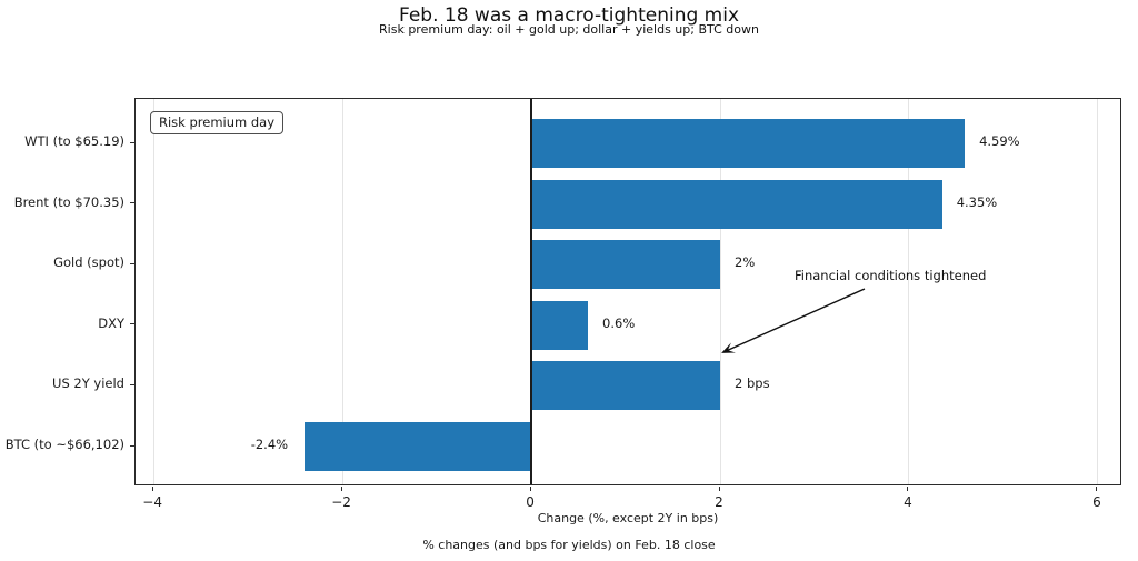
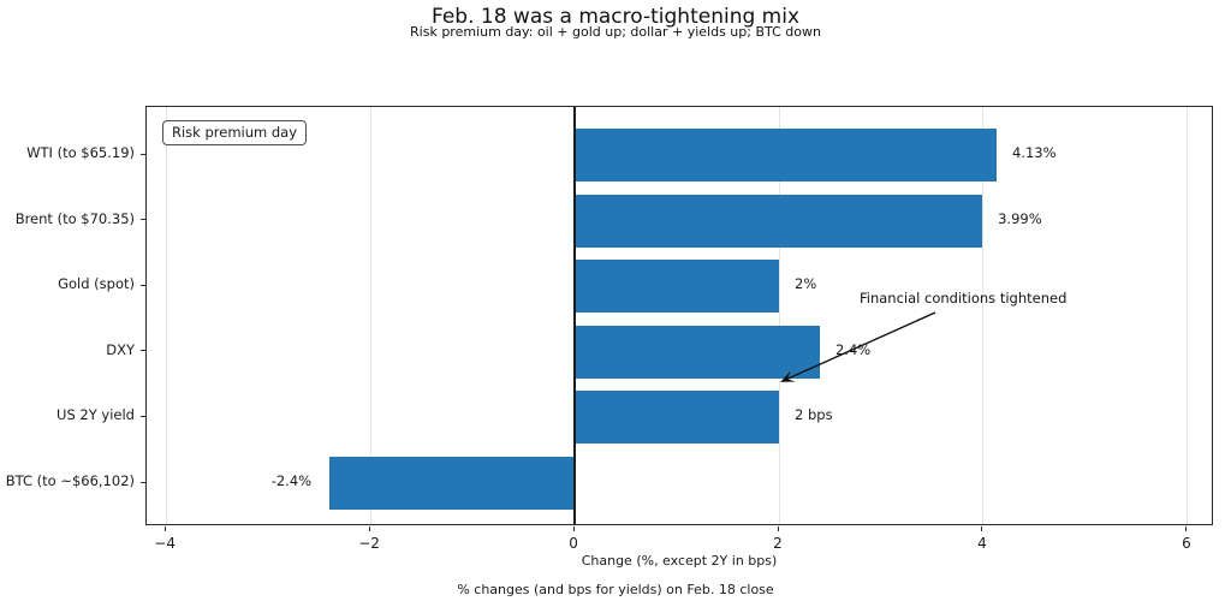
WTI (to $65.19): 4.59% -> 4.13%
Brent (to $70.35): 4.35% -> 3.99%
DXY: 0.6% -> 2.4%
